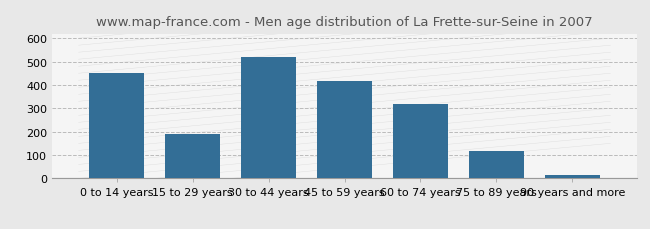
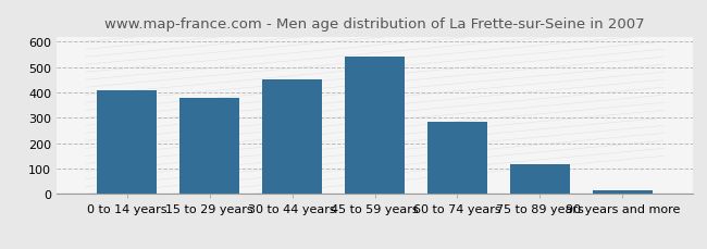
0 to 14 years: 450 -> 408
15 to 29 years: 190 -> 380
30 to 44 years: 520 -> 453
45 to 59 years: 415 -> 540
60 to 74 years: 320 -> 284
